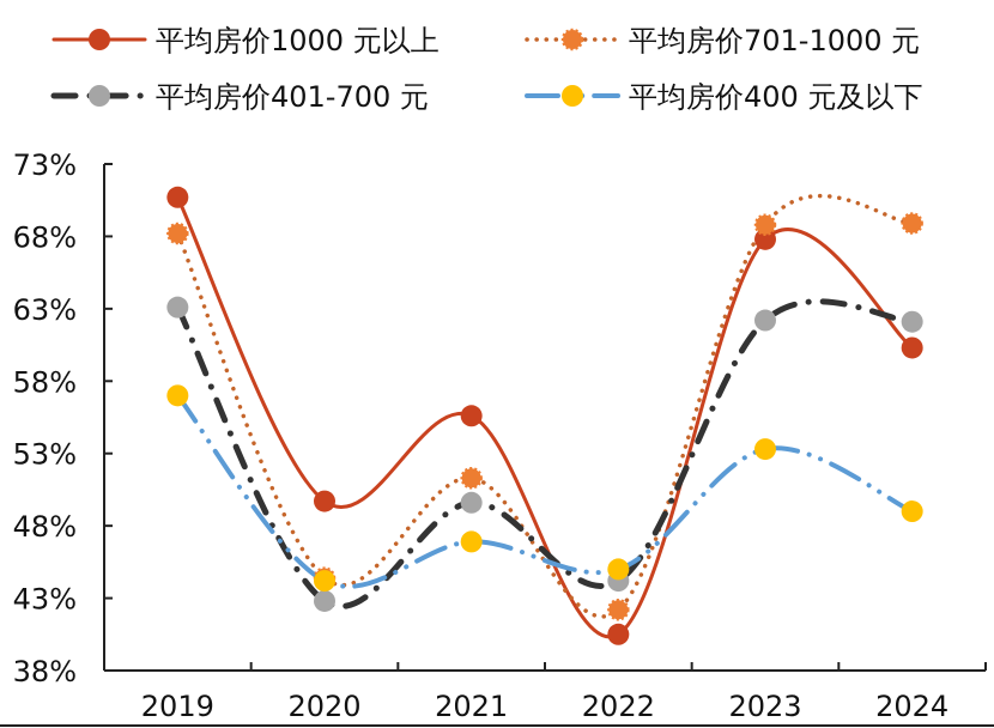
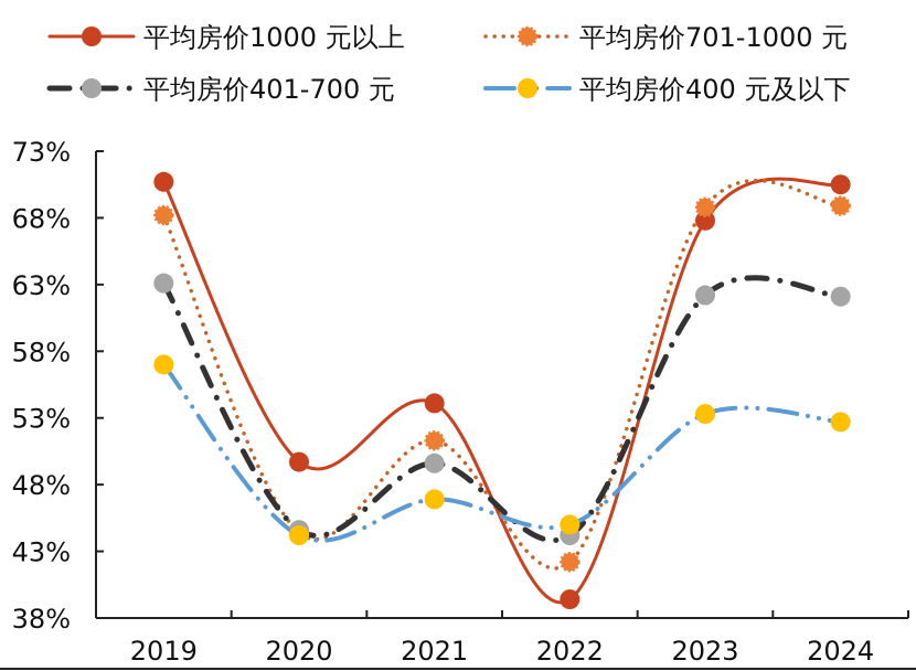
平均房价401-700 元/2020: 42.8% -> 44.6%
平均房价1000 元以上/2021: 55.6% -> 54.1%
平均房价1000 元以上/2022: 40.5% -> 39.4%
平均房价1000 元以上/2024: 60.3% -> 70.5%
平均房价400 元及以下/2024: 49.0% -> 52.7%
